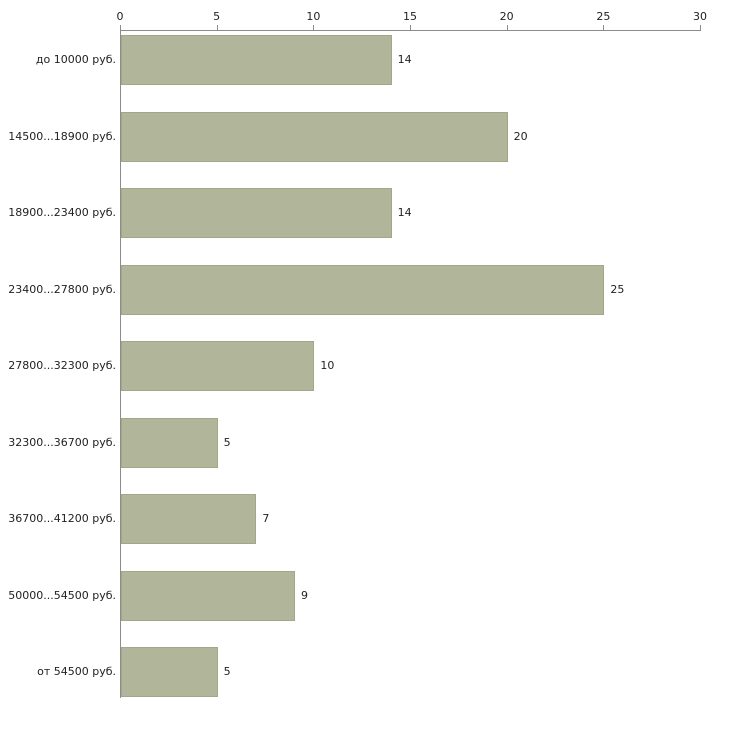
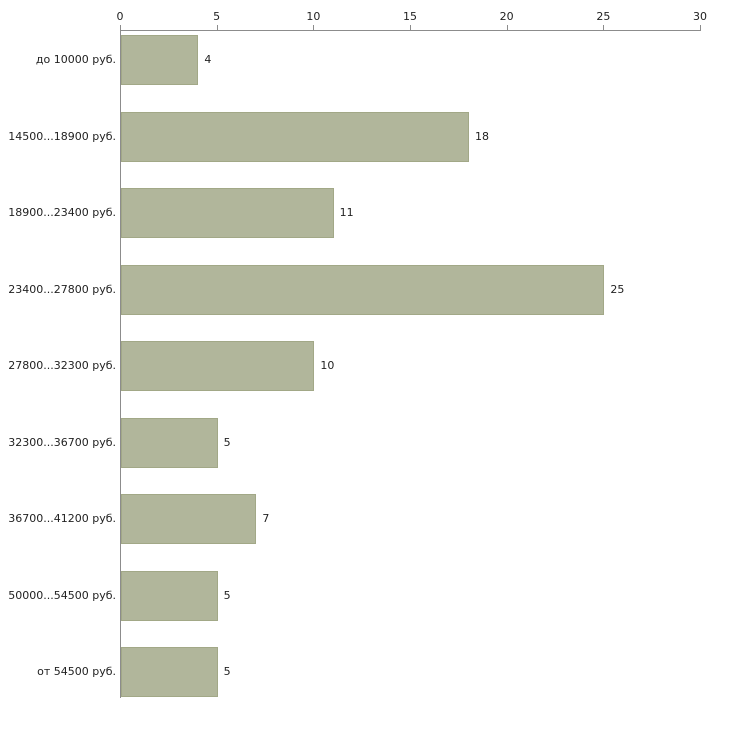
до 10000 руб.: 14 -> 4
14500...18900 руб.: 20 -> 18
18900...23400 руб.: 14 -> 11
50000...54500 руб.: 9 -> 5
